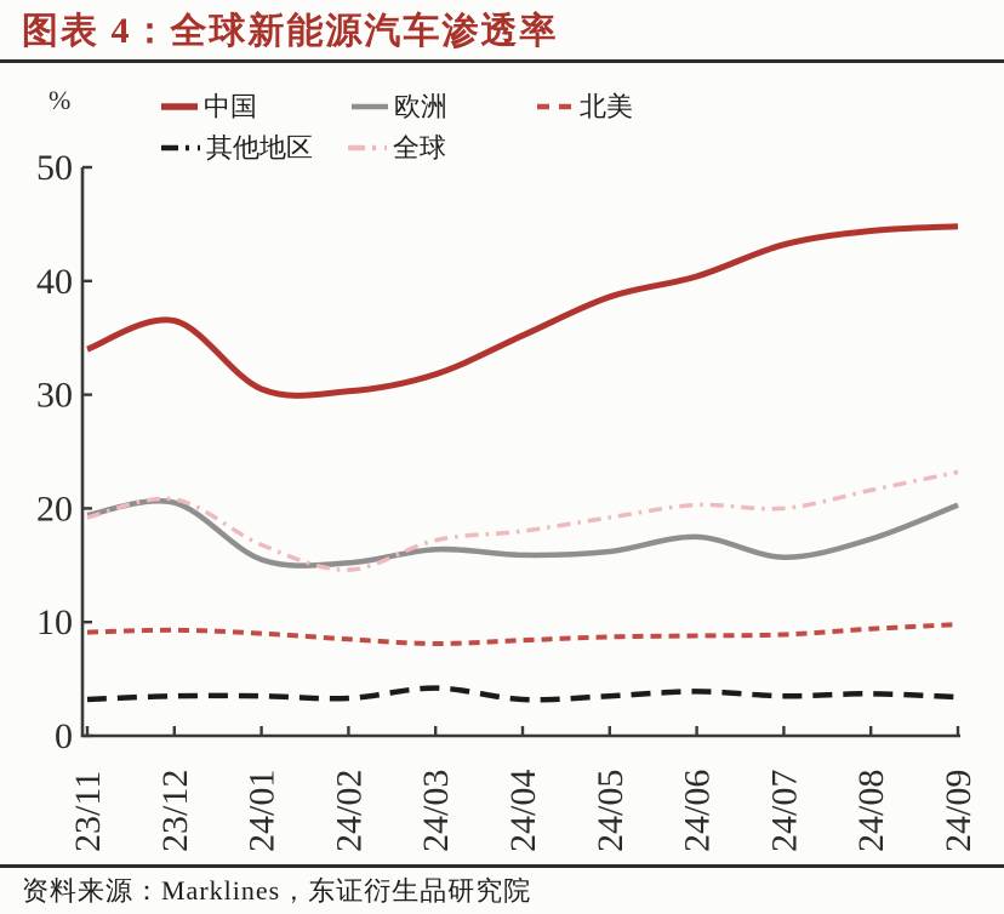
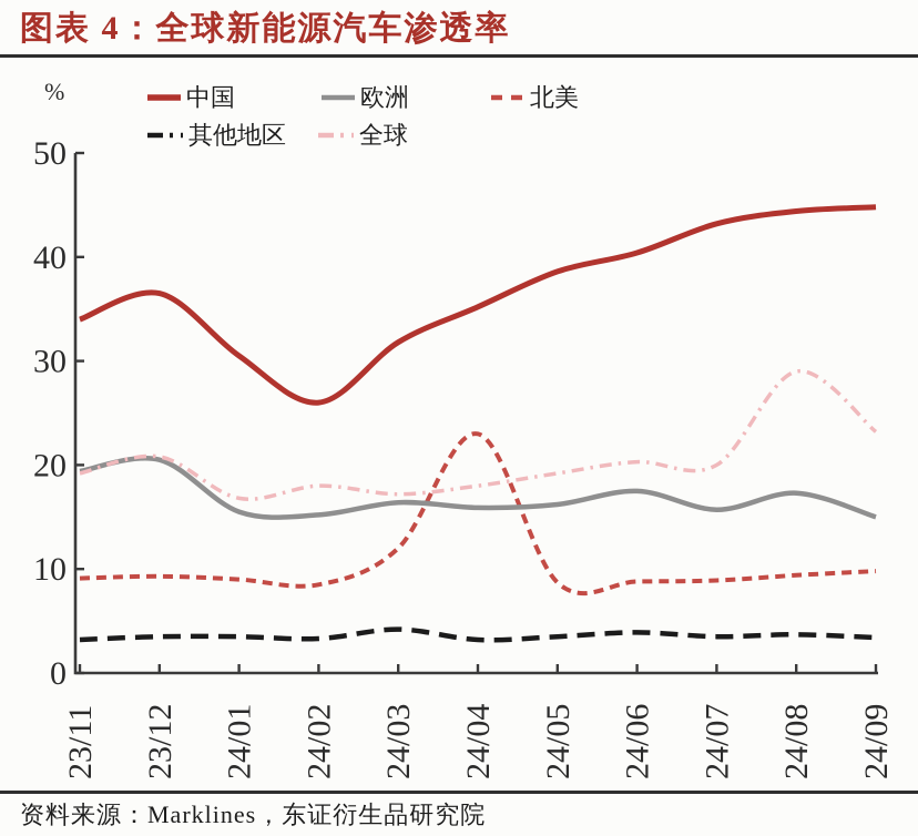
中国/24/02: 30 -> 26
全球/24/02: 15 -> 18
北美/24/03: 8 -> 12
北美/24/04: 8 -> 23
全球/24/08: 22 -> 29
欧洲/24/09: 20 -> 15
